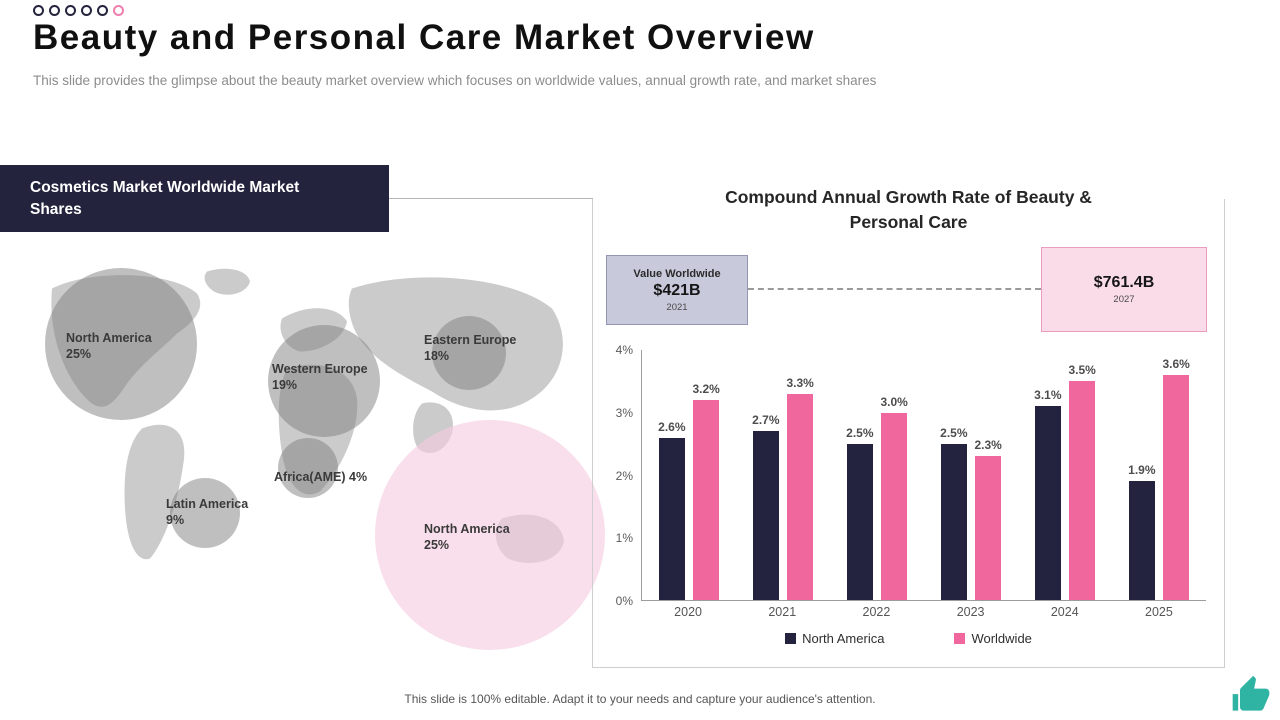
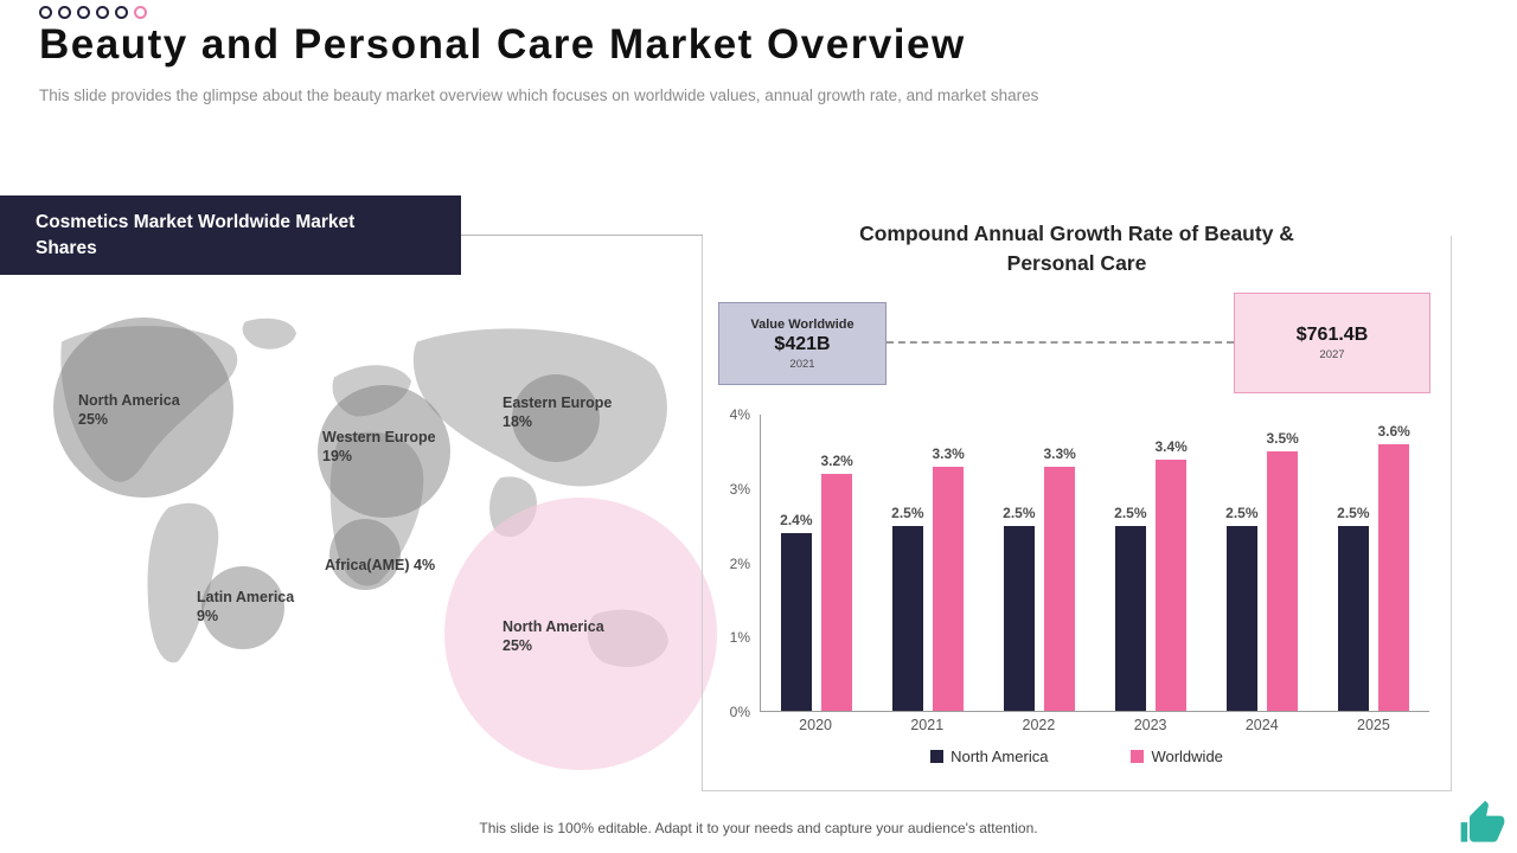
North America/2020: 2.6% -> 2.4%
North America/2021: 2.7% -> 2.5%
Worldwide/2022: 3.0% -> 3.3%
Worldwide/2023: 2.3% -> 3.4%
North America/2024: 3.1% -> 2.5%
North America/2025: 1.9% -> 2.5%
